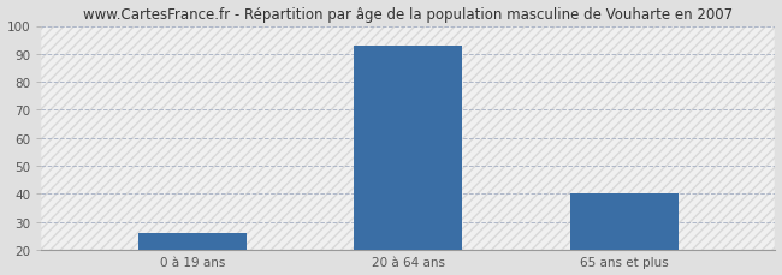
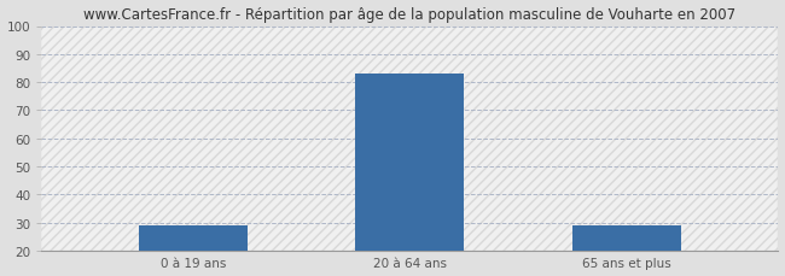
0 à 19 ans: 26 -> 29
20 à 64 ans: 93 -> 83
65 ans et plus: 40 -> 29
